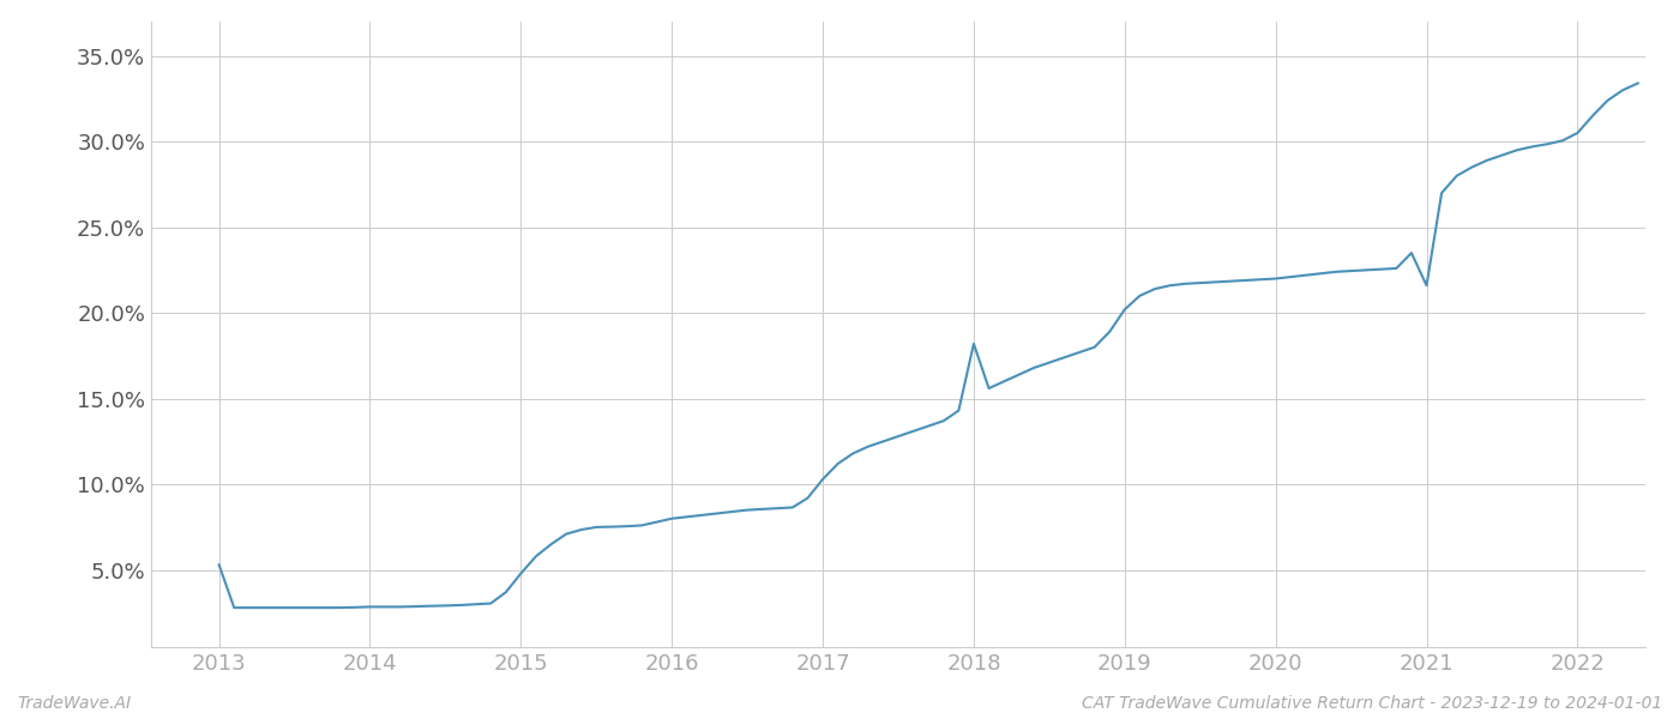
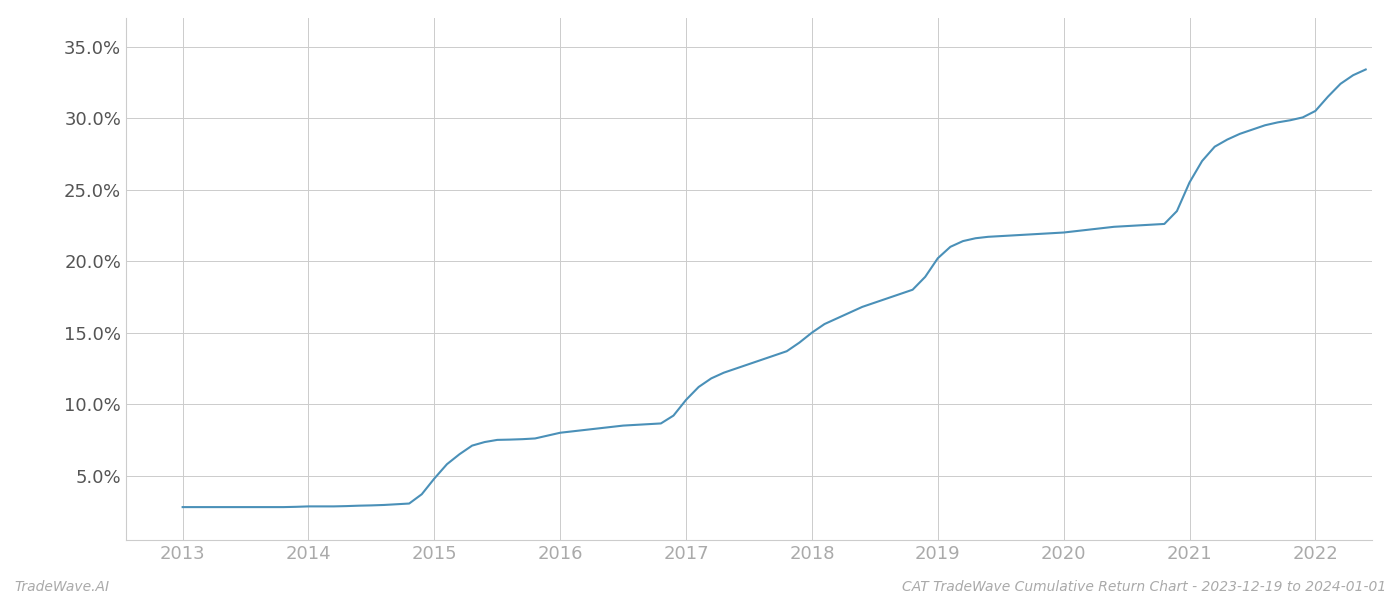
2013: 5.3% -> 2.8%
2018: 18.2% -> 15.0%
2021: 21.6% -> 25.5%
